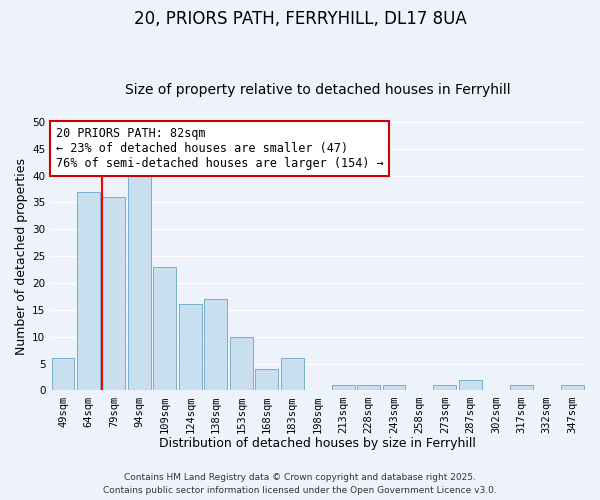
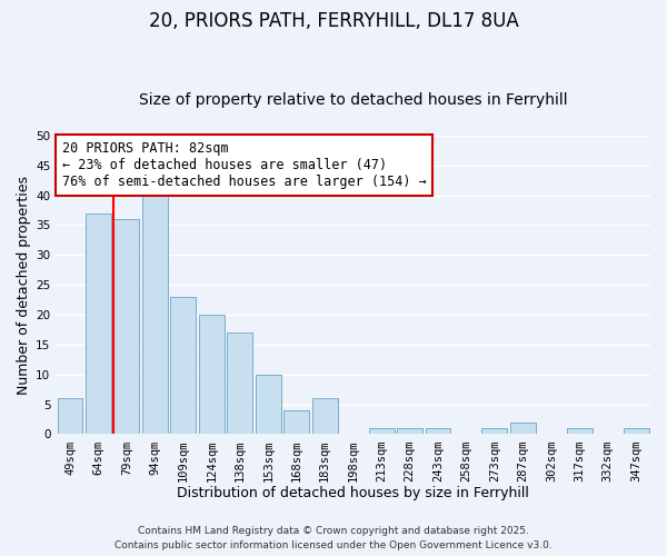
124sqm: 16 -> 20
